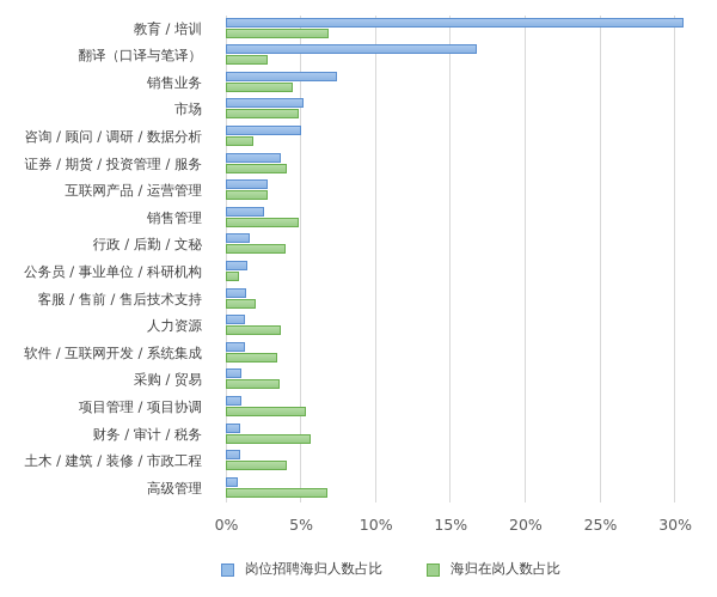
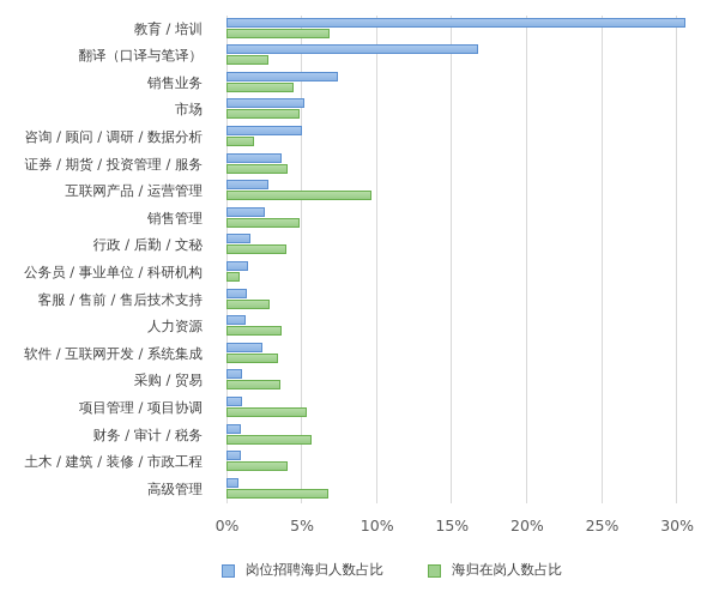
海归在岗人数占比/互联网产品 / 运营管理: 2.8% -> 9.7%
海归在岗人数占比/客服 / 售前 / 售后技术支持: 2.0% -> 2.9%
岗位招聘海归人数占比/软件 / 互联网开发 / 系统集成: 1.3% -> 2.4%
